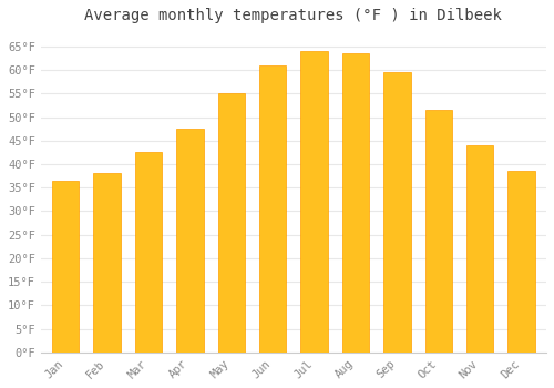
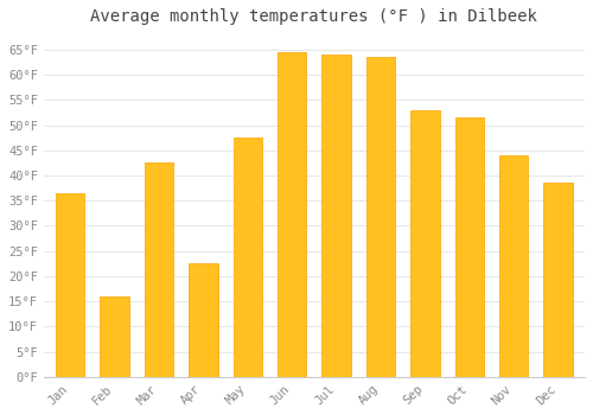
Feb: 38.0°F -> 16.0°F
Apr: 47.5°F -> 22.5°F
May: 55.0°F -> 47.5°F
Jun: 61.0°F -> 64.5°F
Sep: 59.5°F -> 53.0°F
